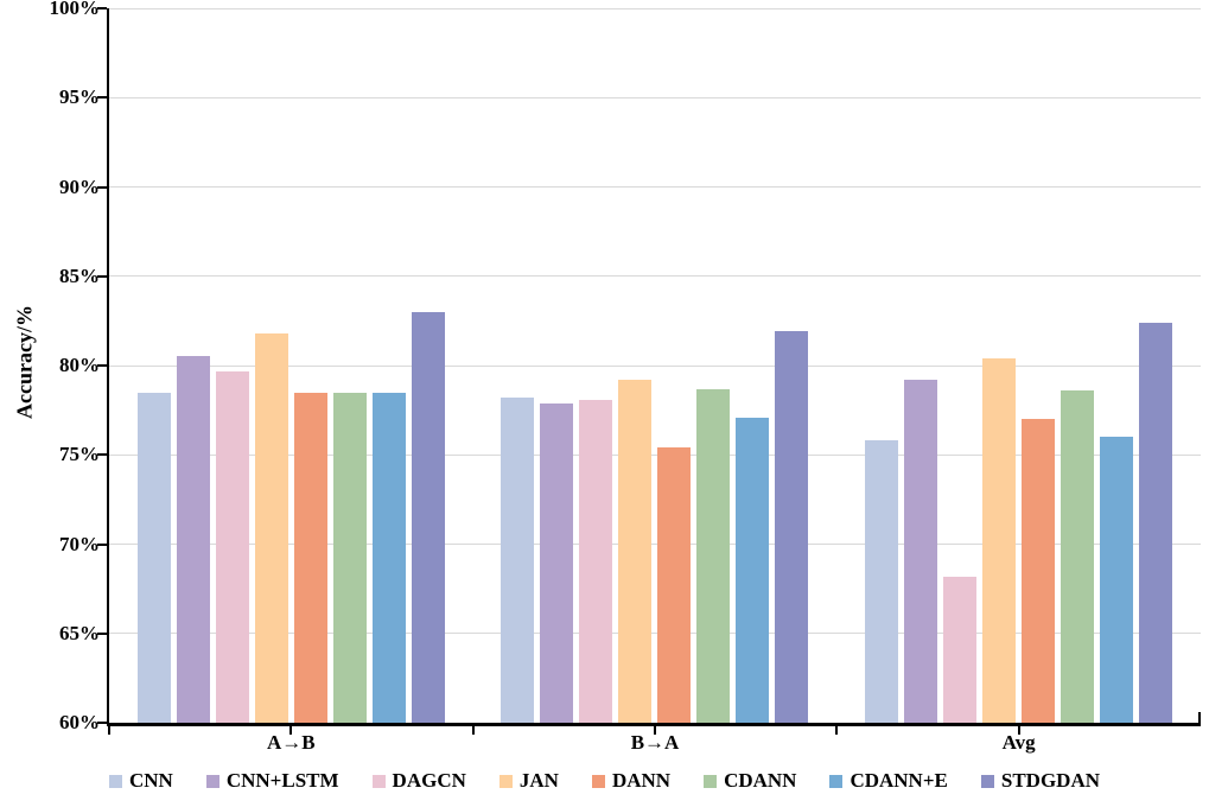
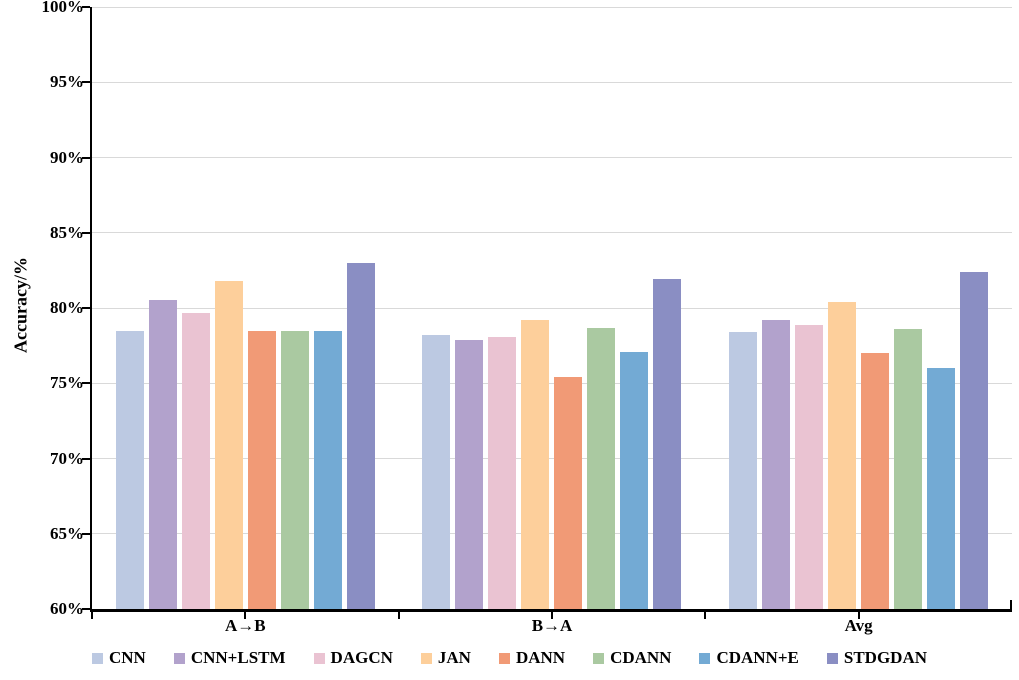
CNN/Avg: 75.8% -> 78.4%
DAGCN/Avg: 68.2% -> 78.9%
